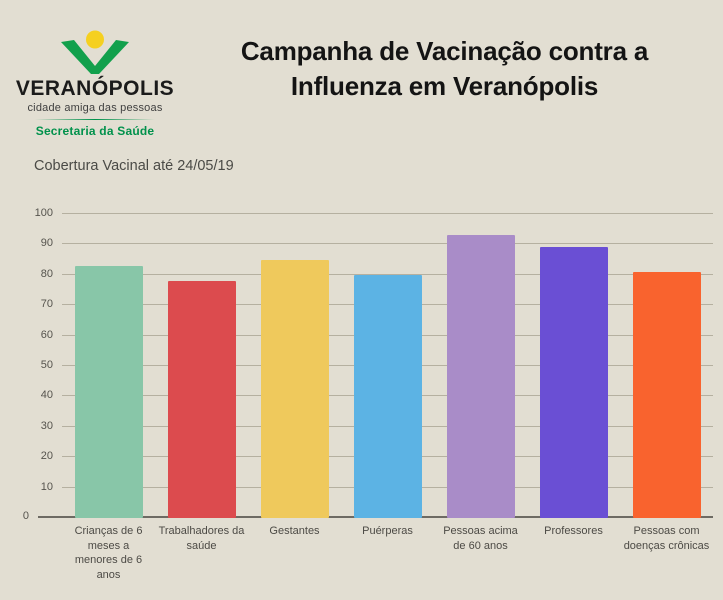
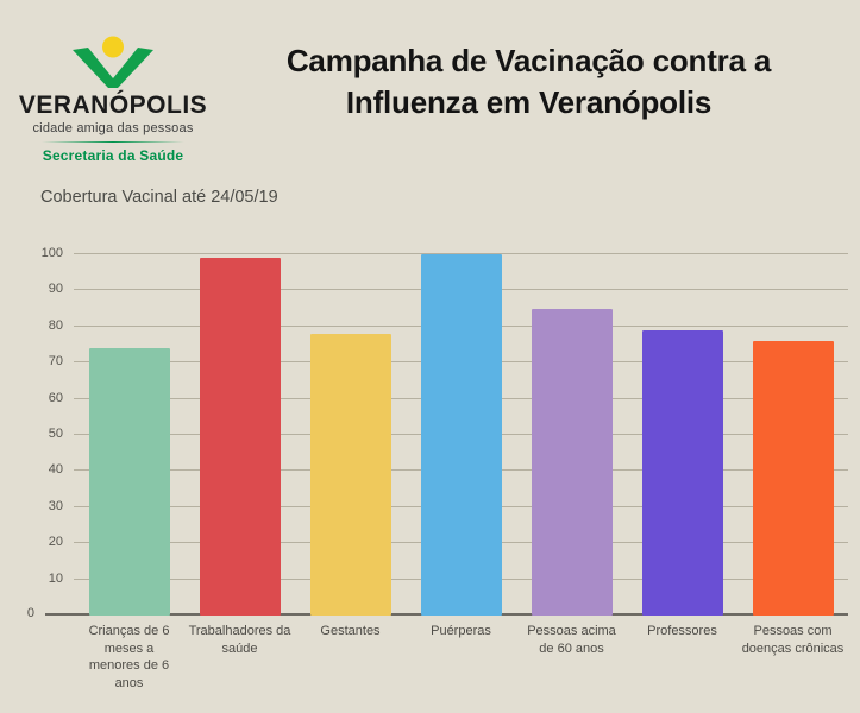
Crianças de 6 meses a menores de 6 anos: 83 -> 74
Trabalhadores da saúde: 78 -> 99
Gestantes: 85 -> 78
Puérperas: 80 -> 100
Pessoas acima de 60 anos: 93 -> 85
Professores: 89 -> 79
Pessoas com doenças crônicas: 81 -> 76
